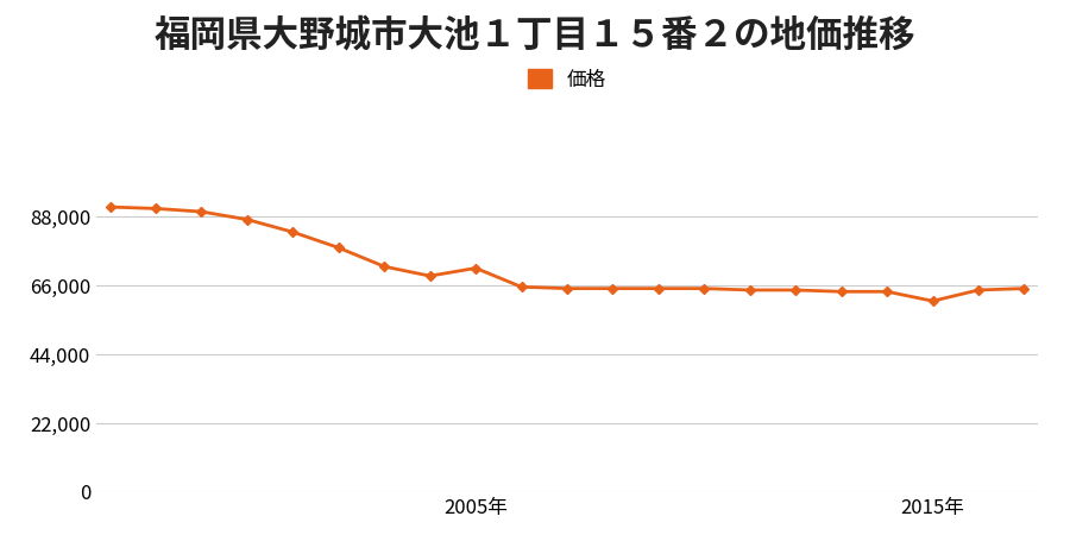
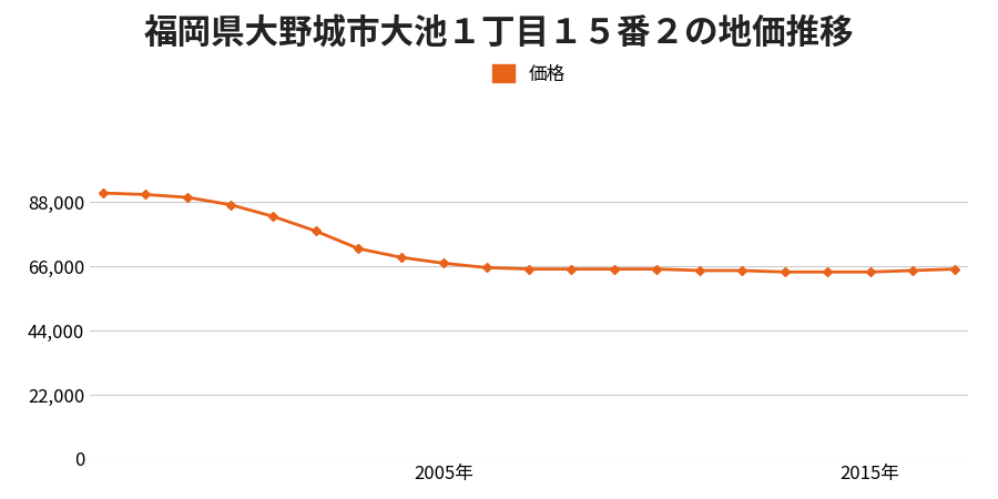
2005年: 71,500 -> 67,000
2015年: 61,000 -> 64,000
